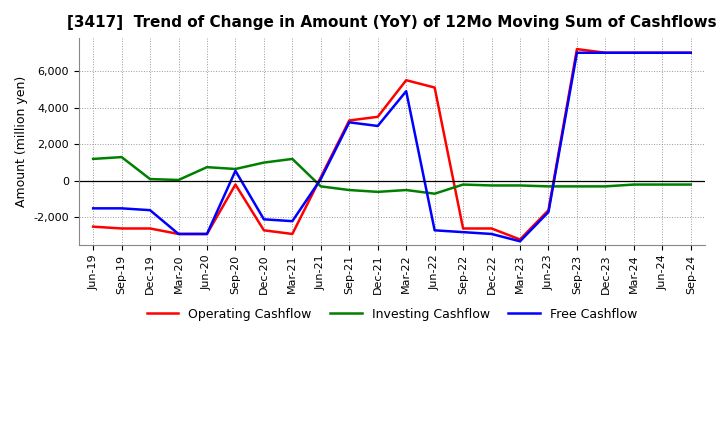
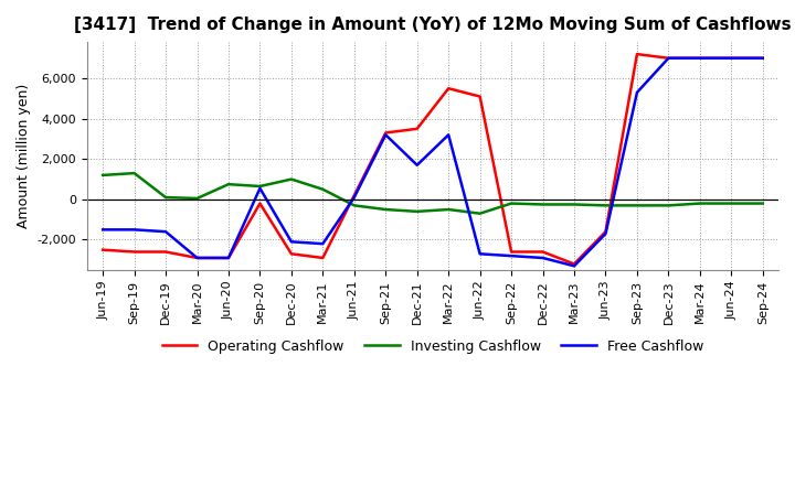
Investing Cashflow/Mar-21: 1,200 -> 500
Free Cashflow/Dec-21: 3,000 -> 1,700
Free Cashflow/Mar-22: 4,900 -> 3,200
Free Cashflow/Sep-23: 7,000 -> 5,300
